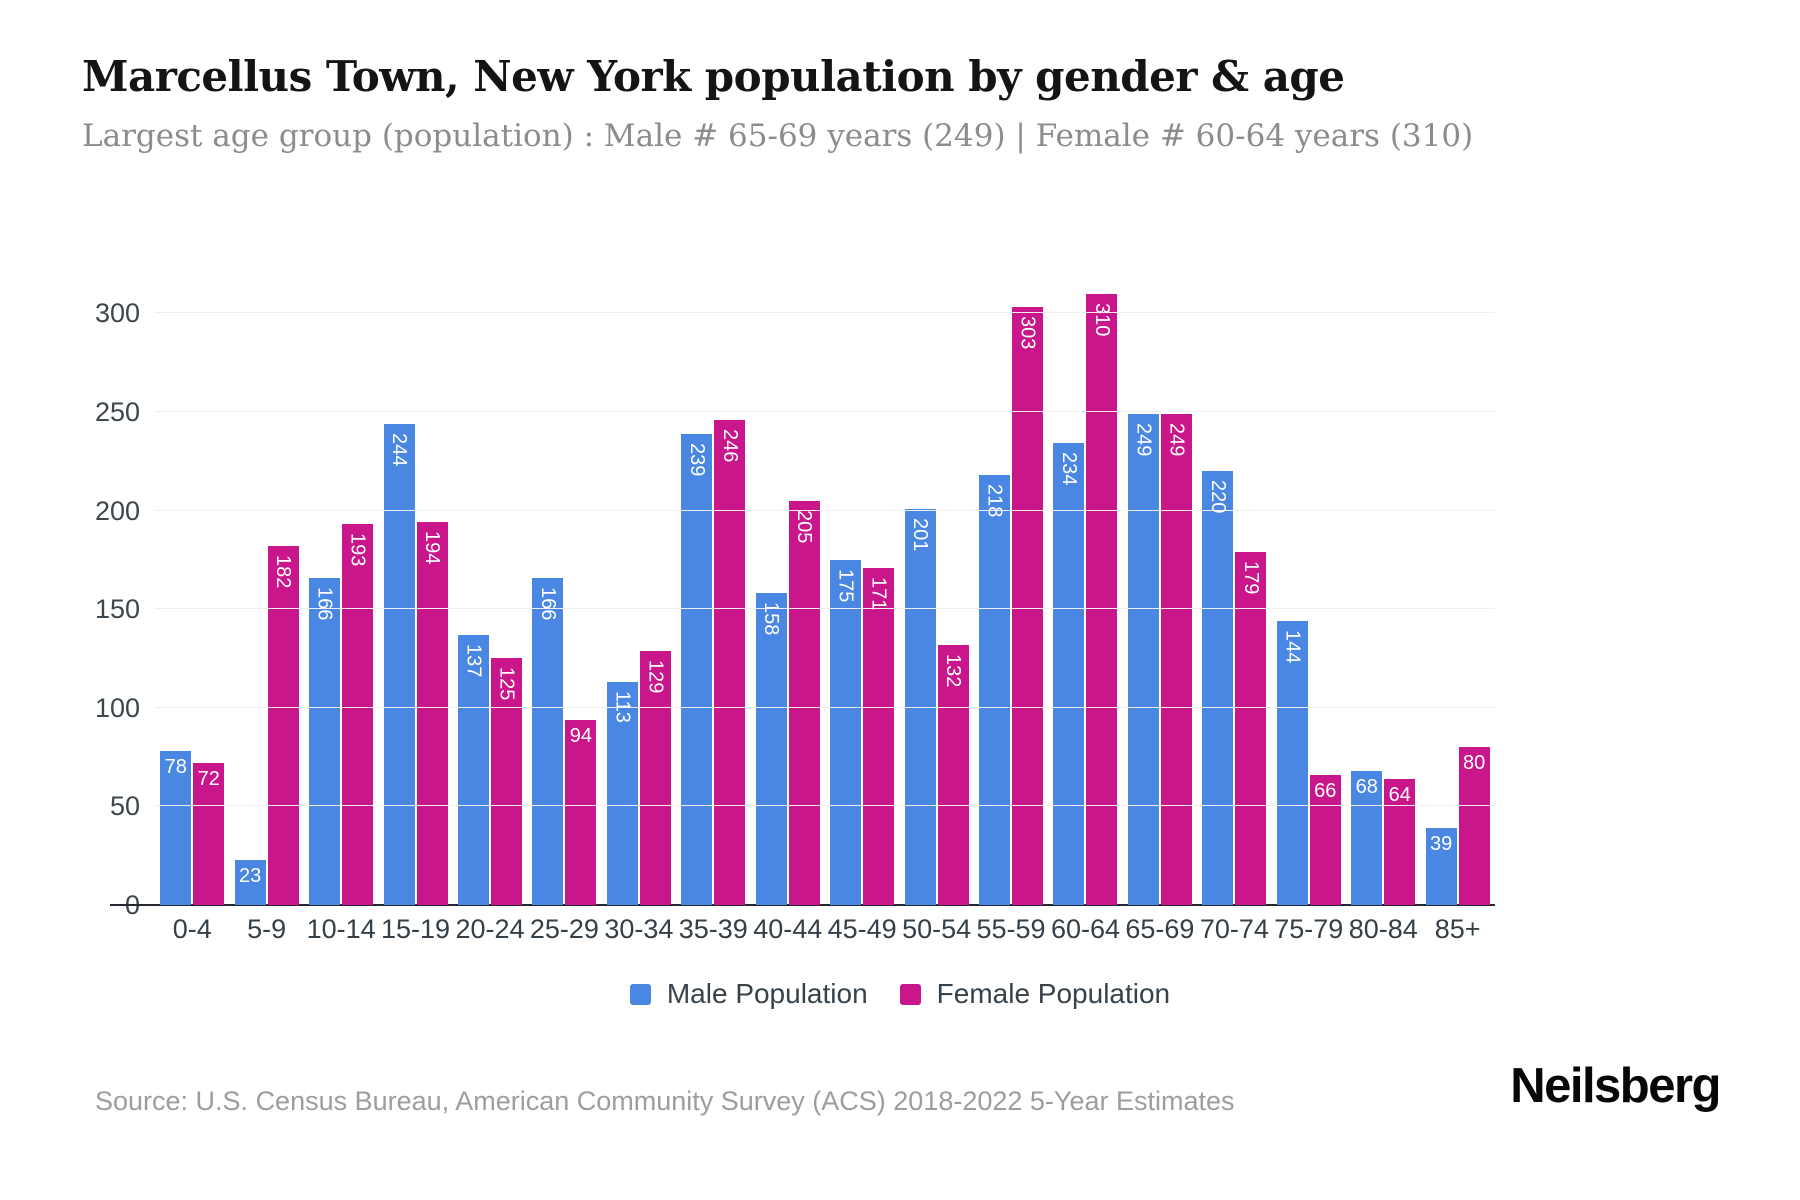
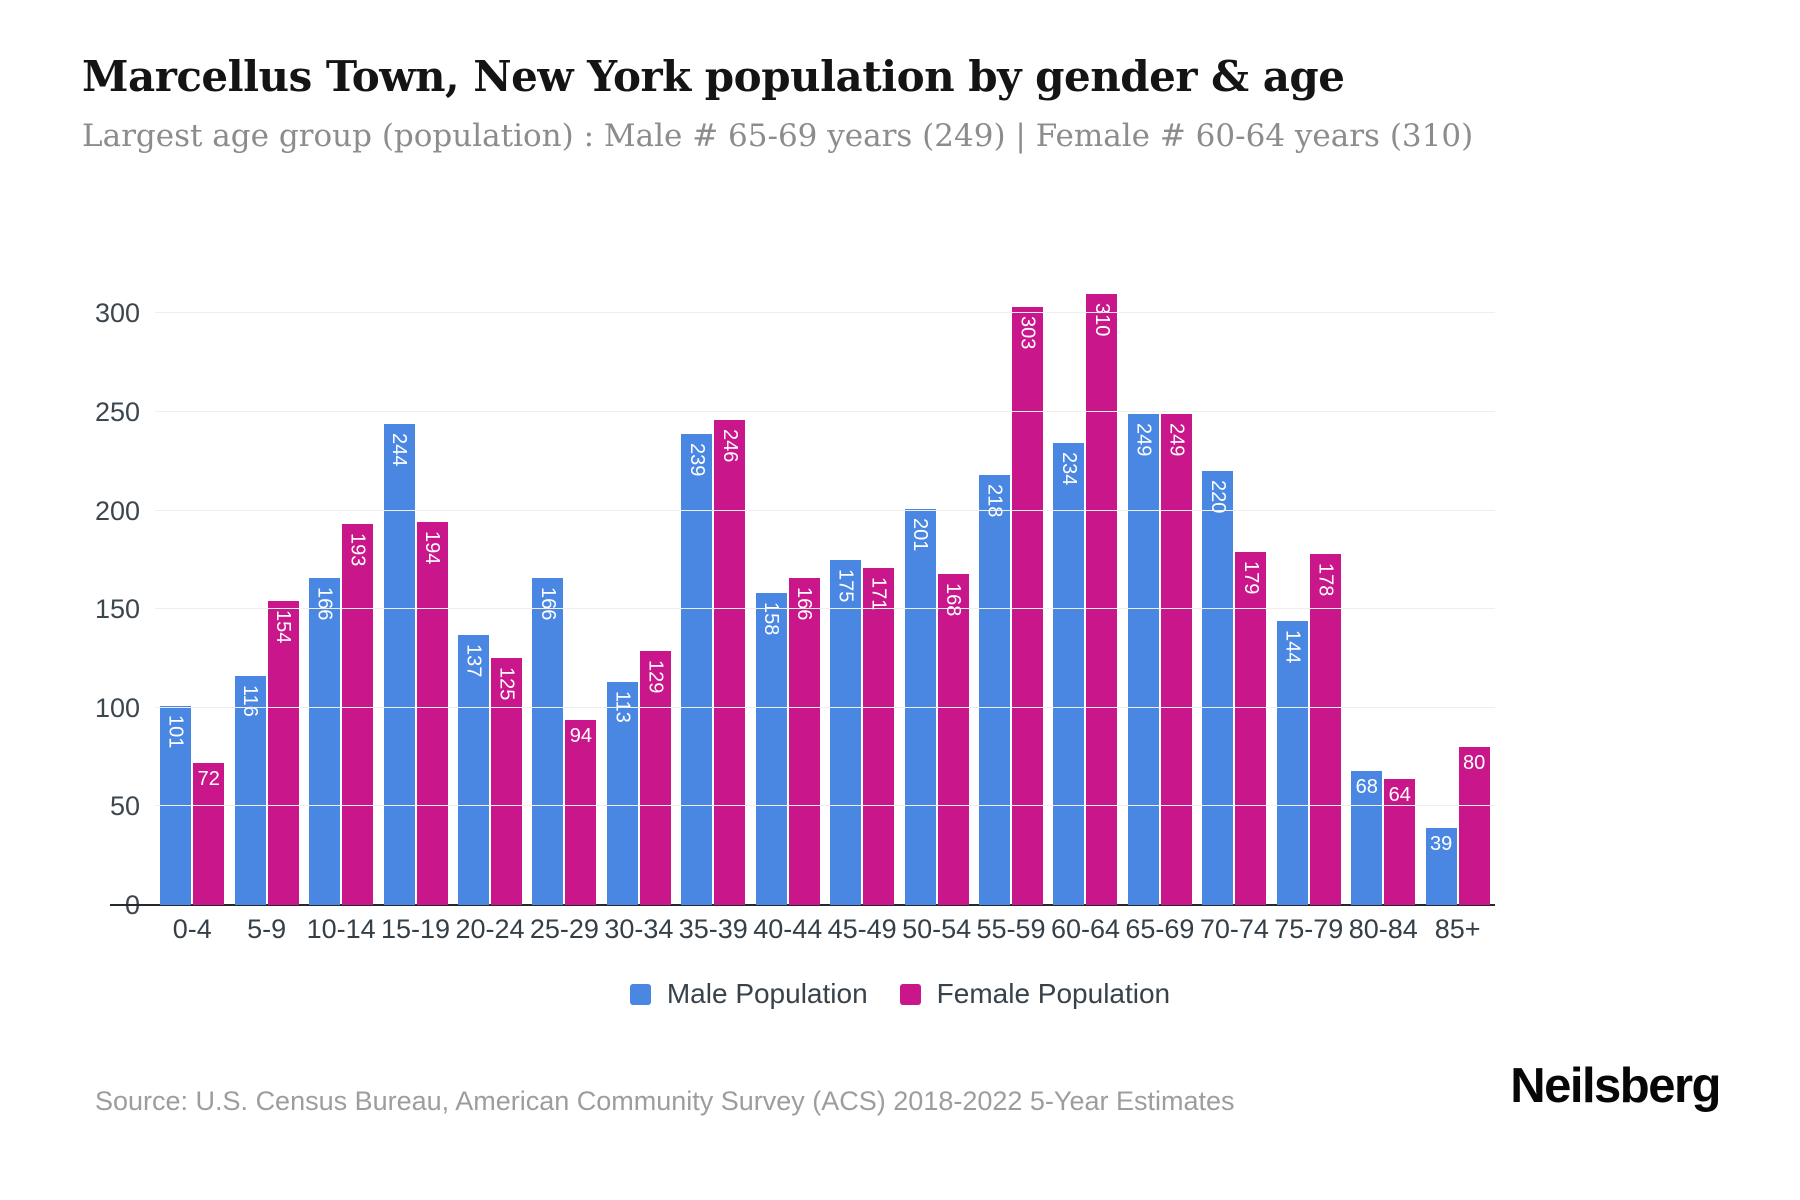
Male Population/0-4: 78 -> 101
Male Population/5-9: 23 -> 116
Female Population/5-9: 182 -> 154
Female Population/40-44: 205 -> 166
Female Population/50-54: 132 -> 168
Female Population/75-79: 66 -> 178
